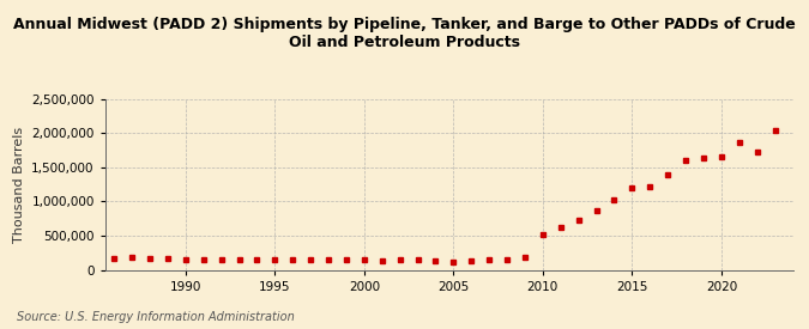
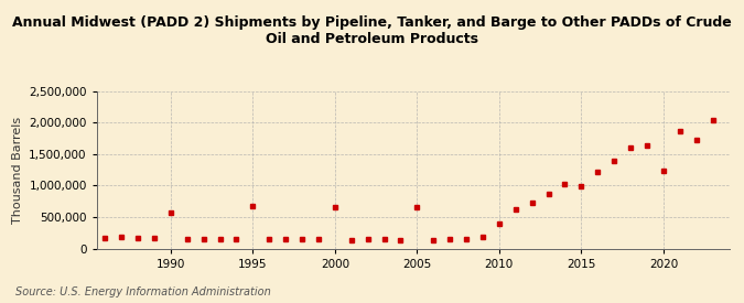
1990: 160,000 -> 560,000
1995: 140,000 -> 680,000
2000: 140,000 -> 660,000
2005: 120,000 -> 660,000
2010: 510,000 -> 400,000
2015: 1,200,000 -> 980,000
2020: 1,650,000 -> 1,240,000
